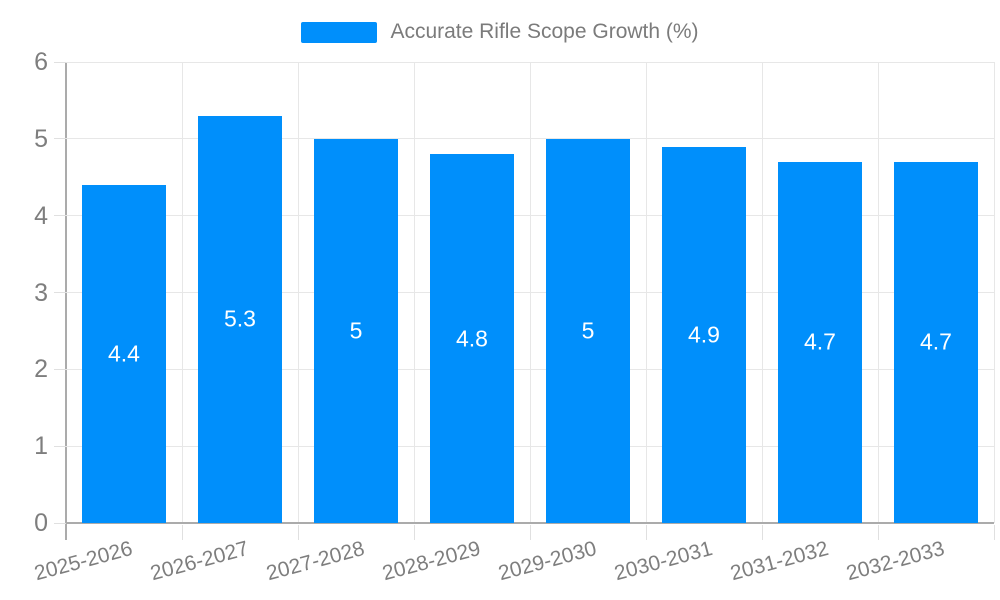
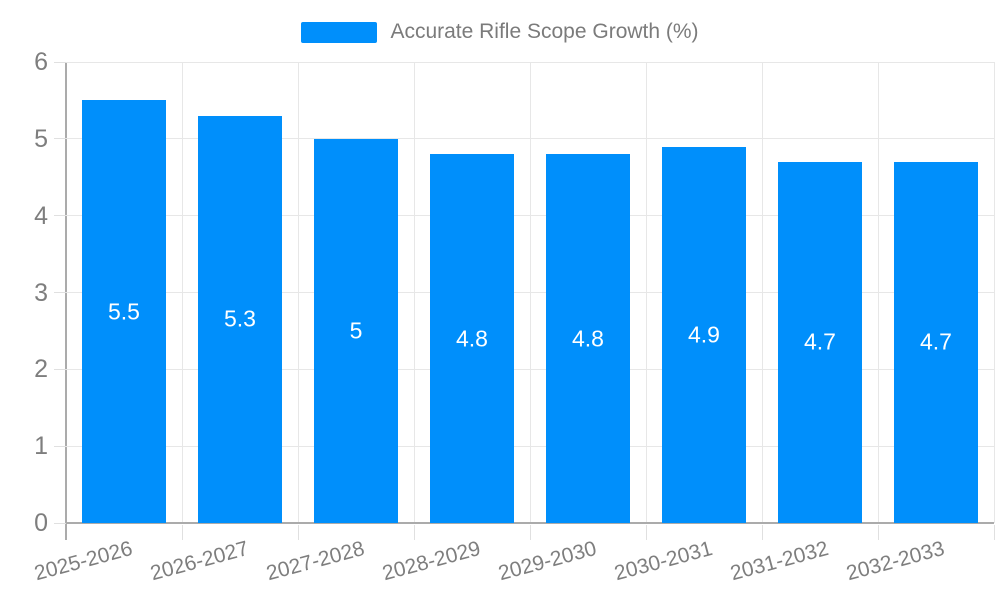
2025-2026: 4.4 -> 5.5
2029-2030: 5 -> 4.8
